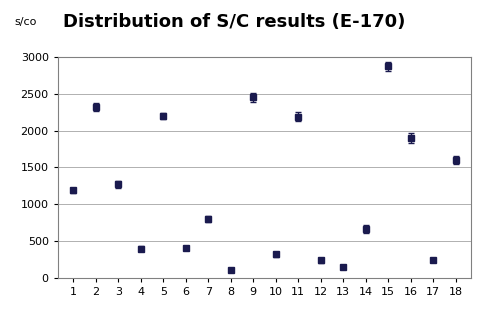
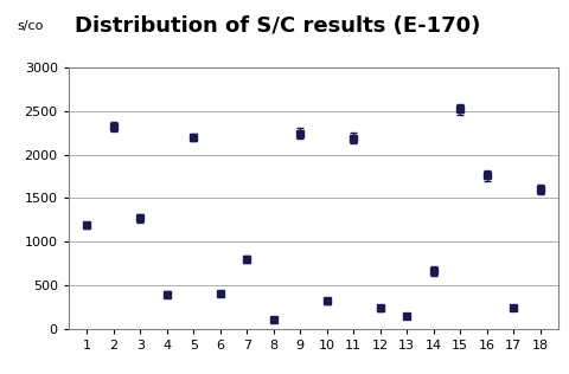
9: 2450 -> 2240
15: 2870 -> 2520
16: 1900 -> 1760
